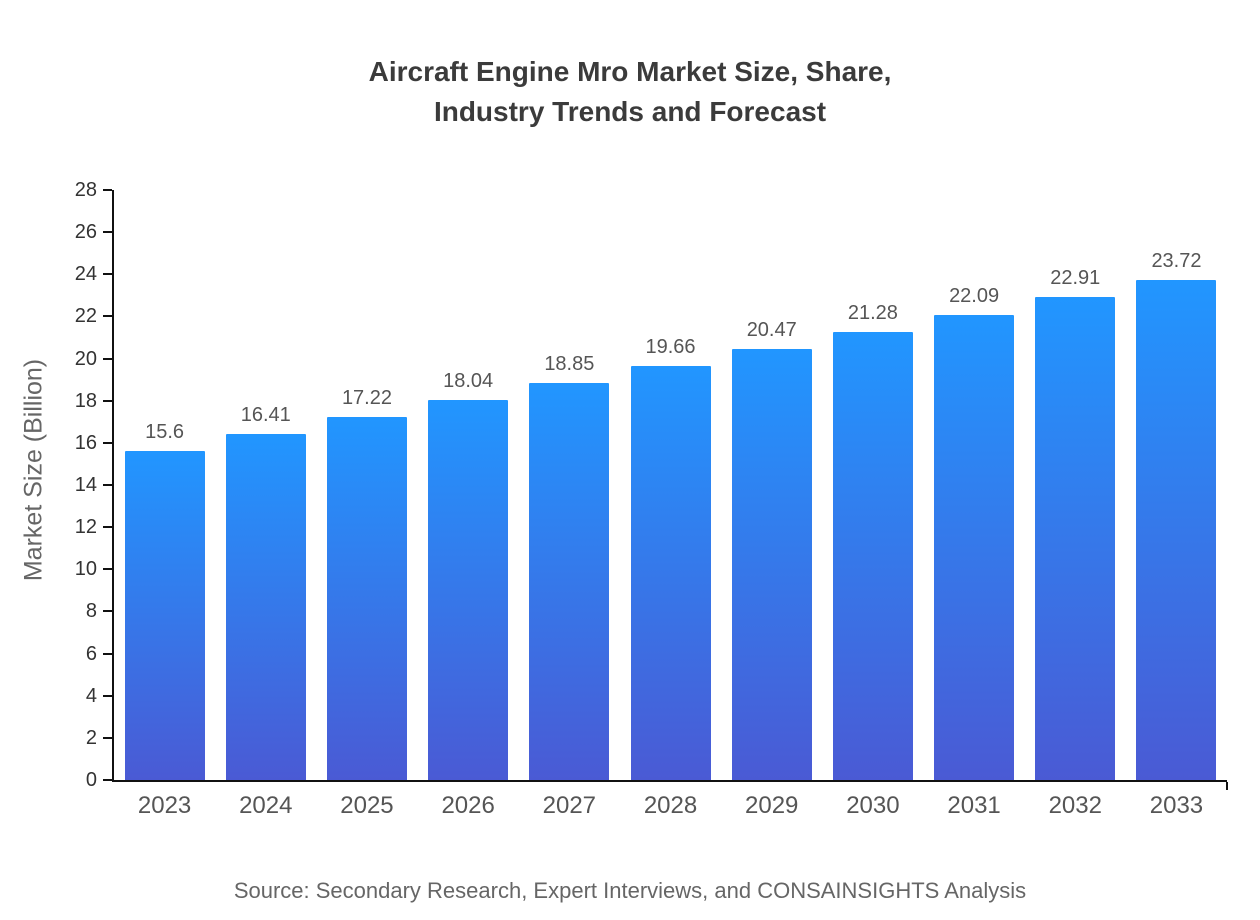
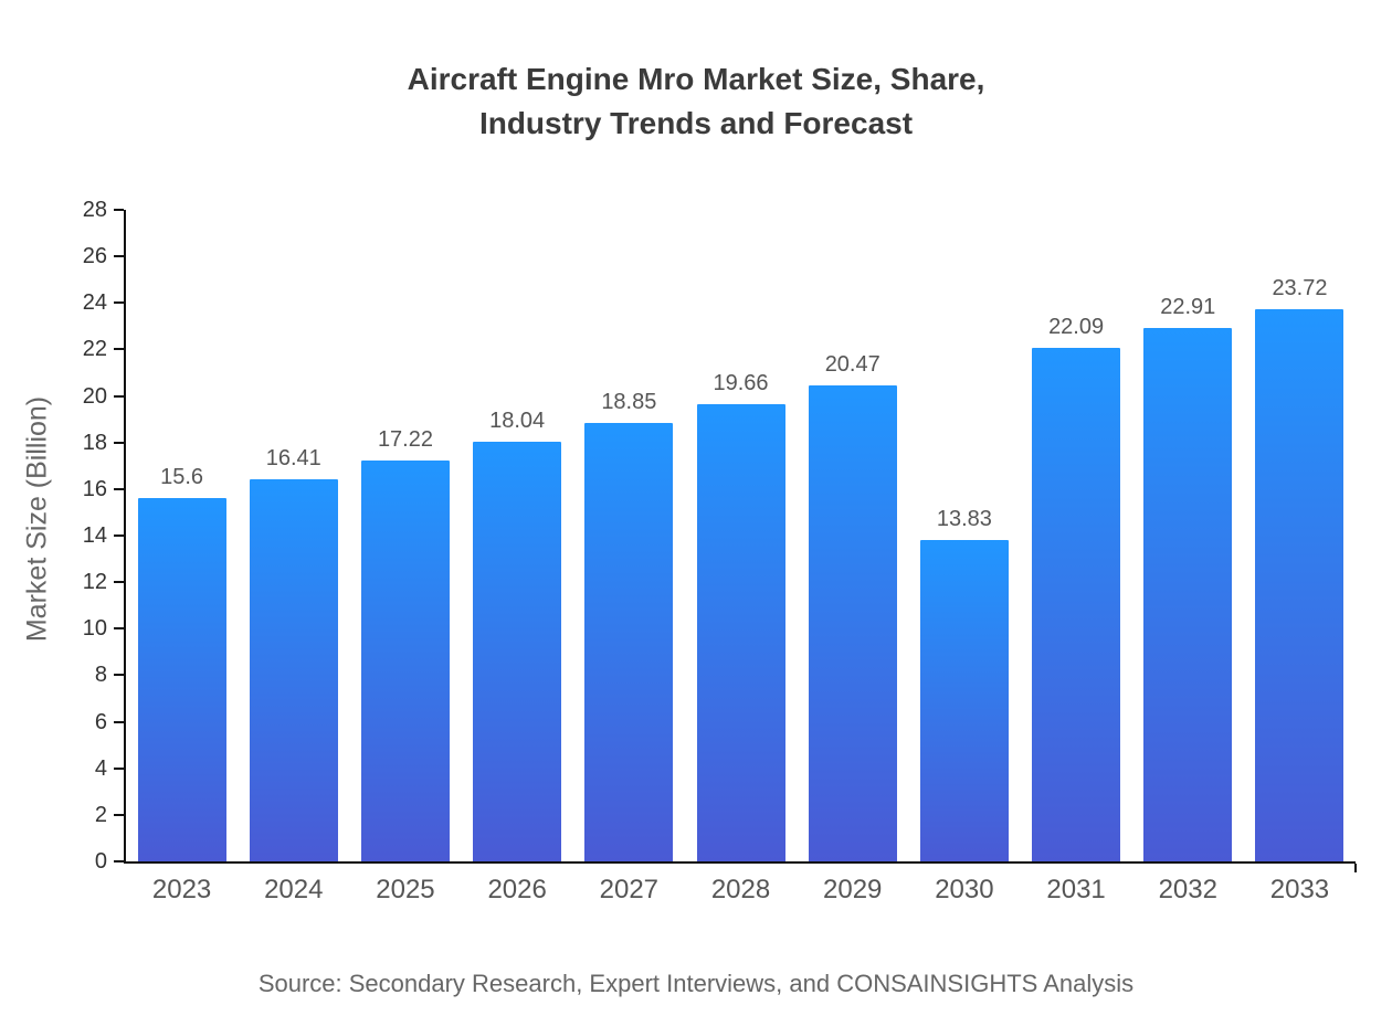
2030: 21.28 -> 13.83
